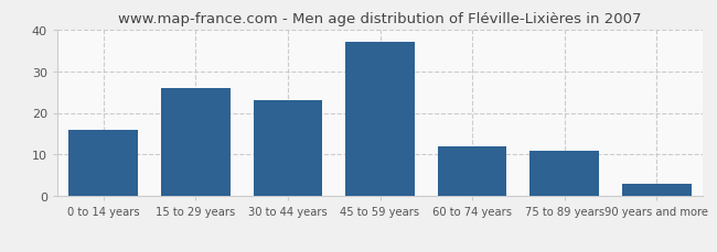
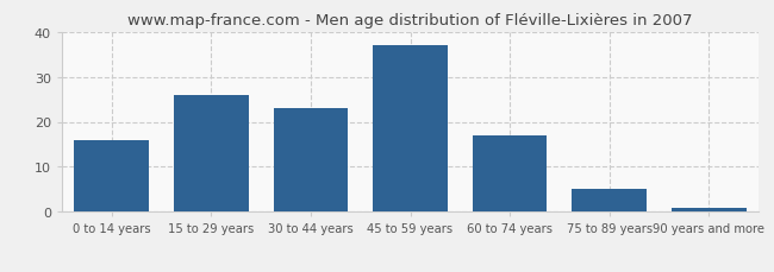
60 to 74 years: 12 -> 17
75 to 89 years: 11 -> 5
90 years and more: 3 -> 1
